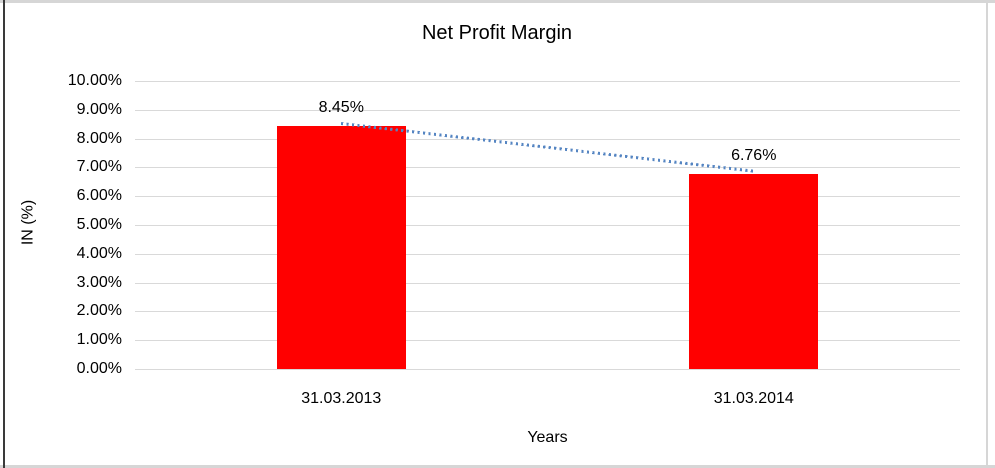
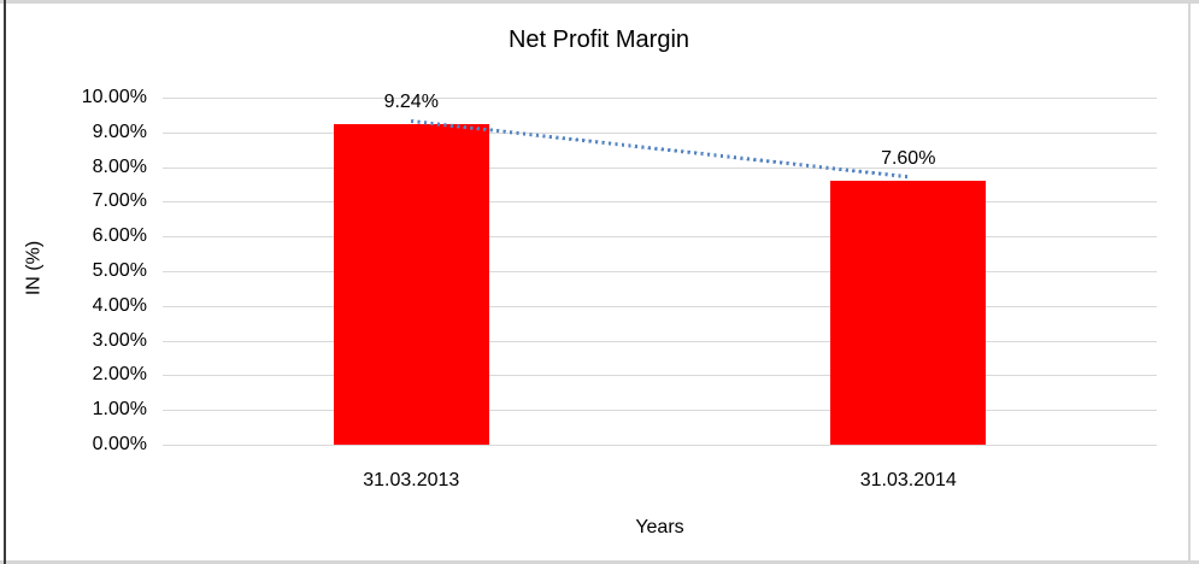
31.03.2013: 8.45% -> 9.24%
31.03.2014: 6.76% -> 7.60%
